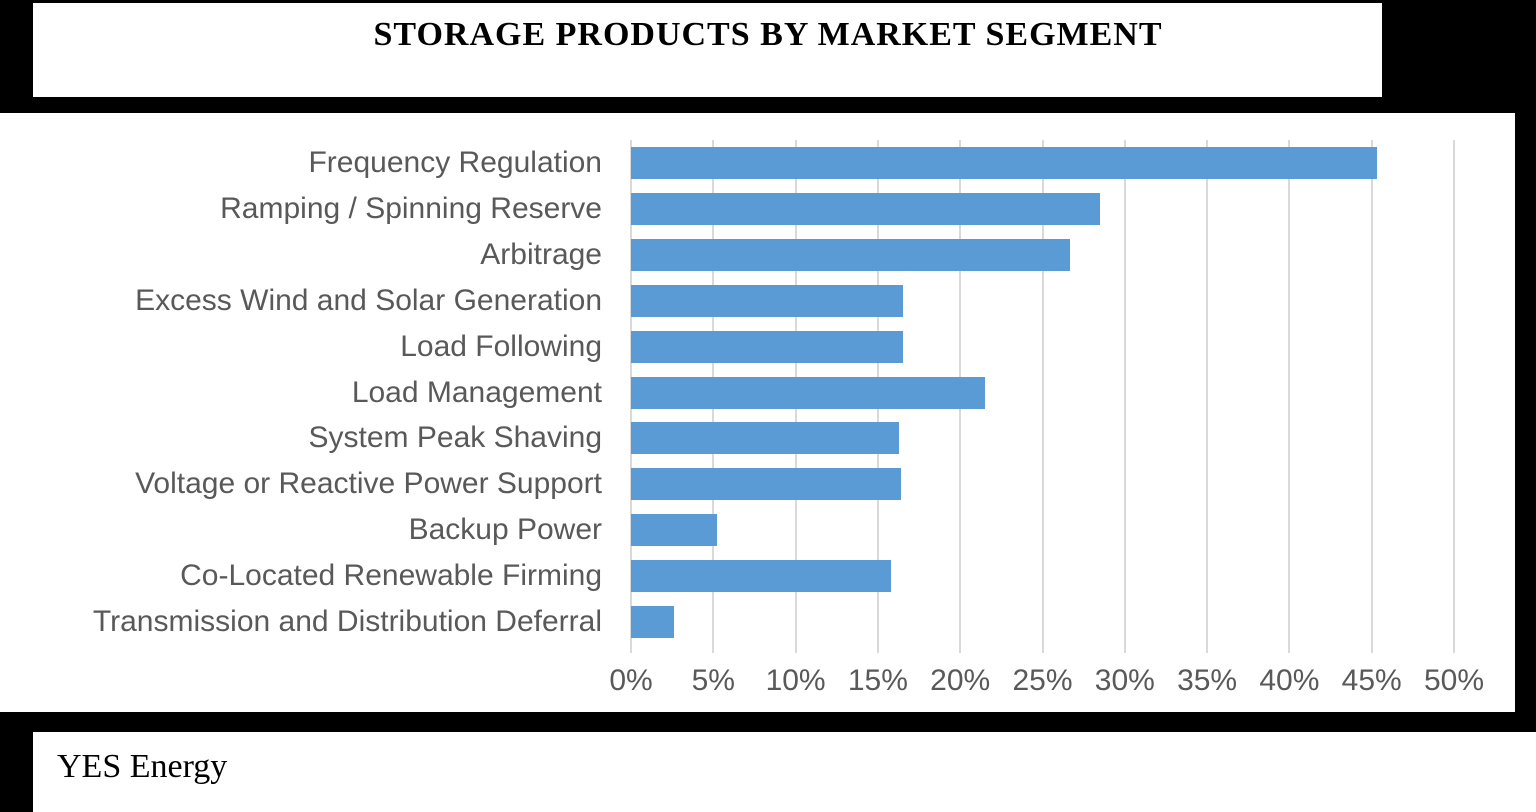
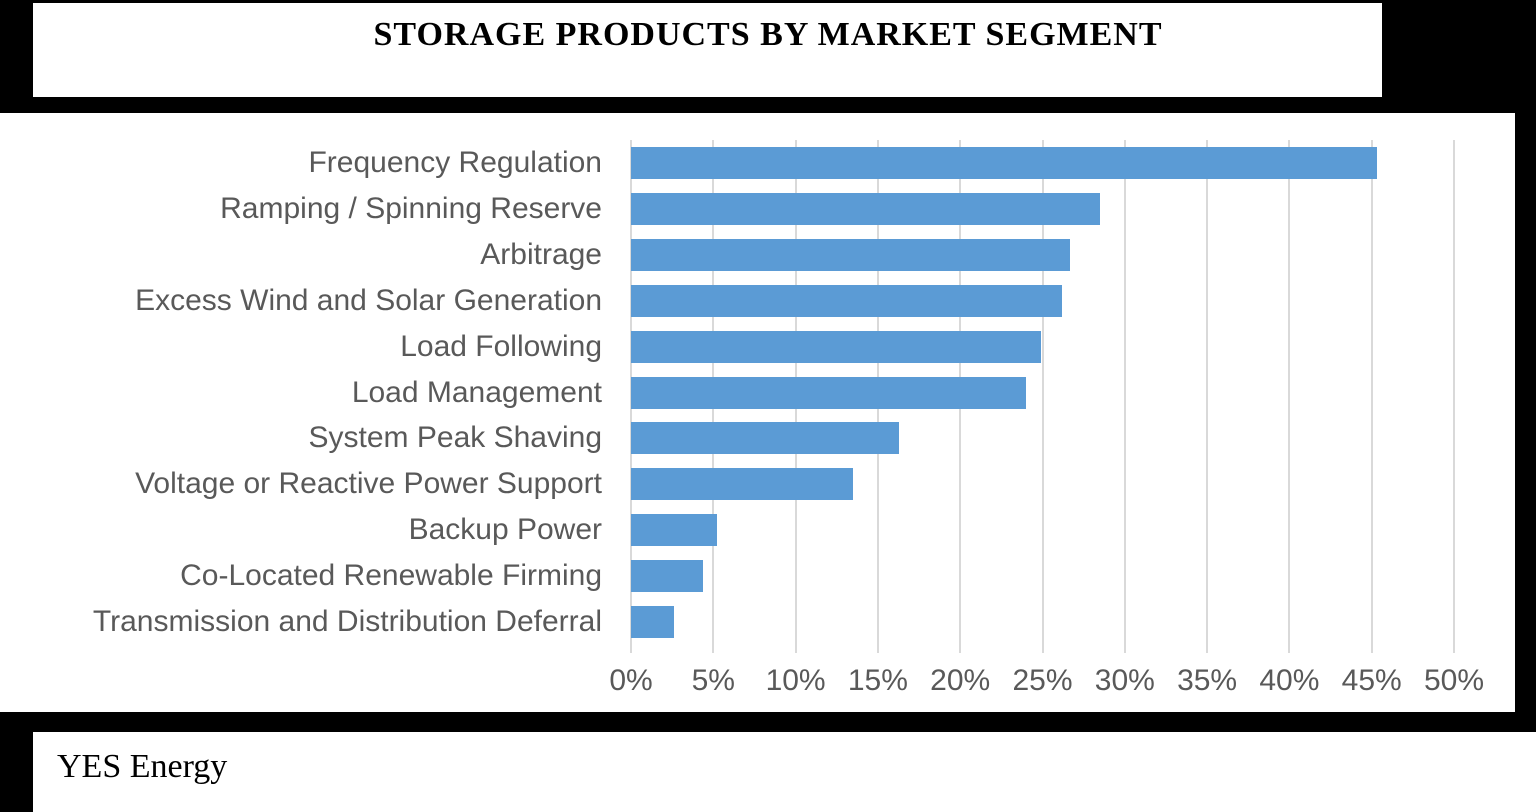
Excess Wind and Solar Generation: 16.5% -> 26.2%
Load Following: 16.5% -> 24.9%
Load Management: 21.5% -> 24.0%
Voltage or Reactive Power Support: 16.4% -> 13.5%
Co-Located Renewable Firming: 15.8% -> 4.4%
